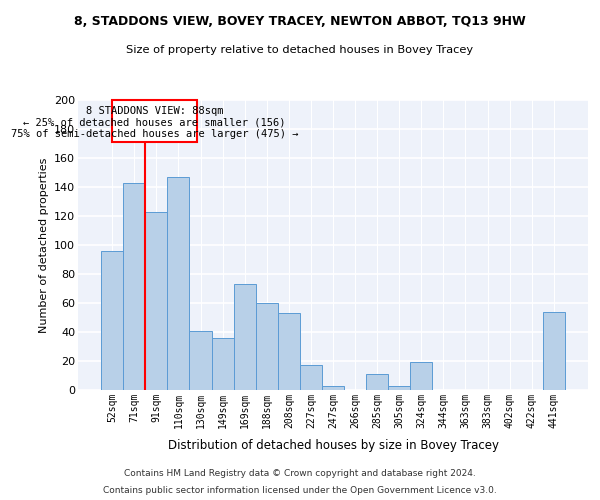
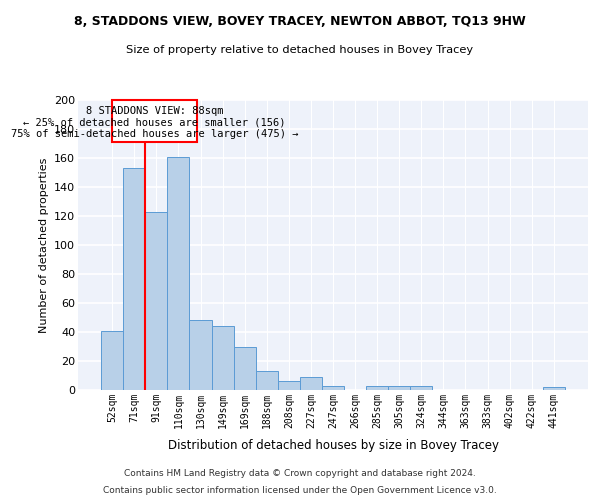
52sqm: 96 -> 41
71sqm: 143 -> 153
110sqm: 147 -> 161
130sqm: 41 -> 48
149sqm: 36 -> 44
169sqm: 73 -> 30
188sqm: 60 -> 13
208sqm: 53 -> 6
227sqm: 17 -> 9
285sqm: 11 -> 3
324sqm: 19 -> 3
441sqm: 54 -> 2
